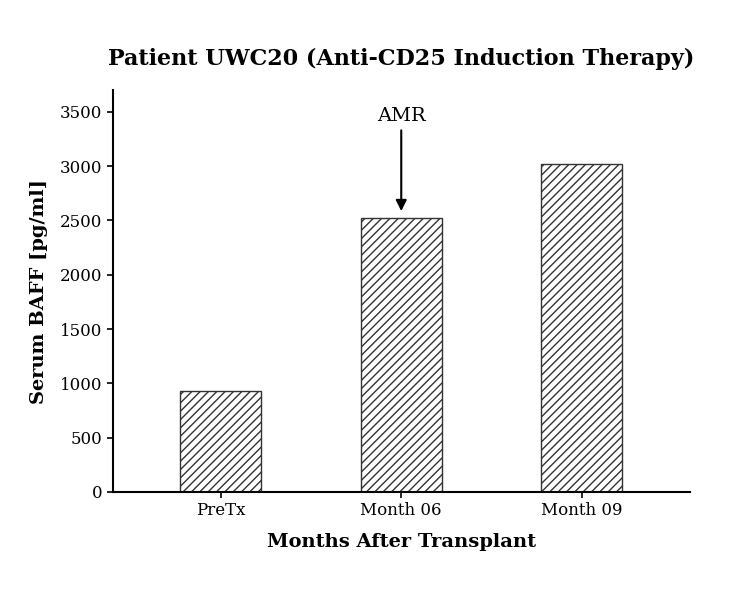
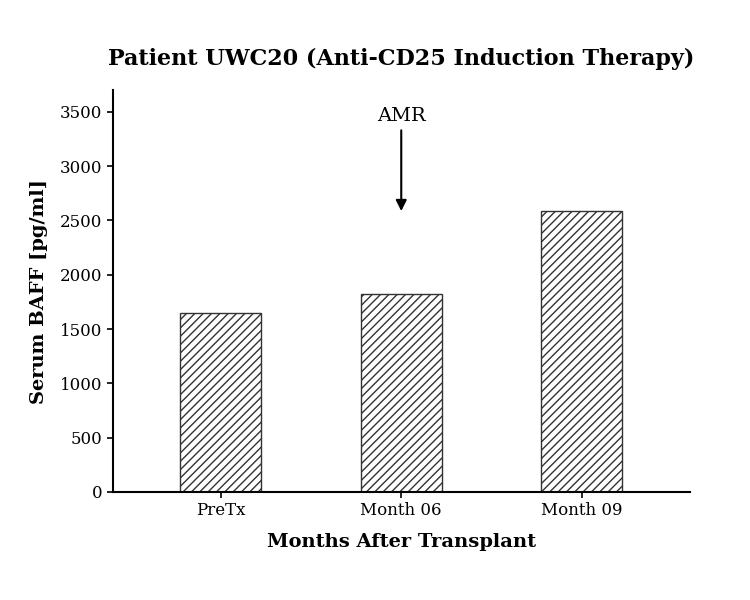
PreTx: 930 -> 1650
Month 06: 2520 -> 1820
Month 09: 3020 -> 2590
